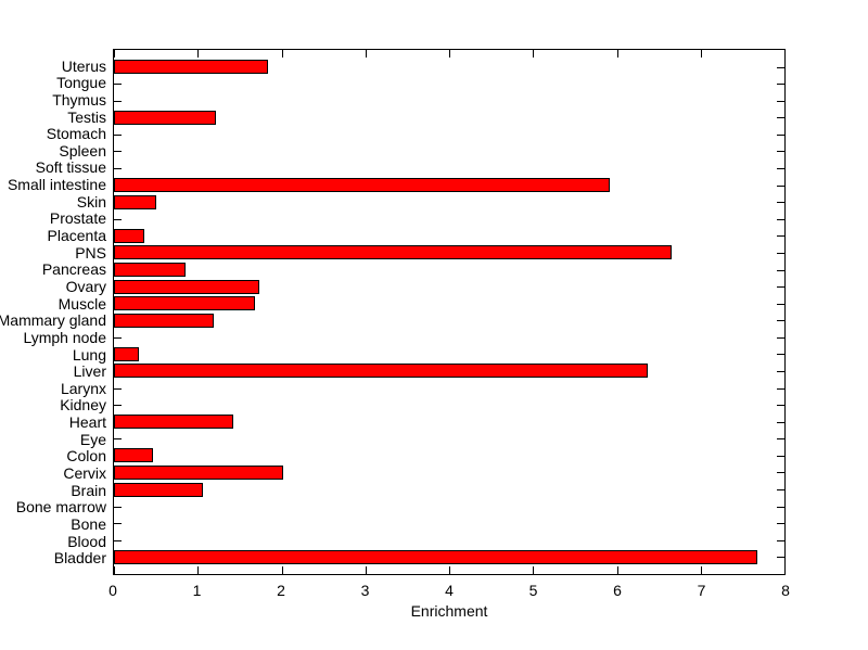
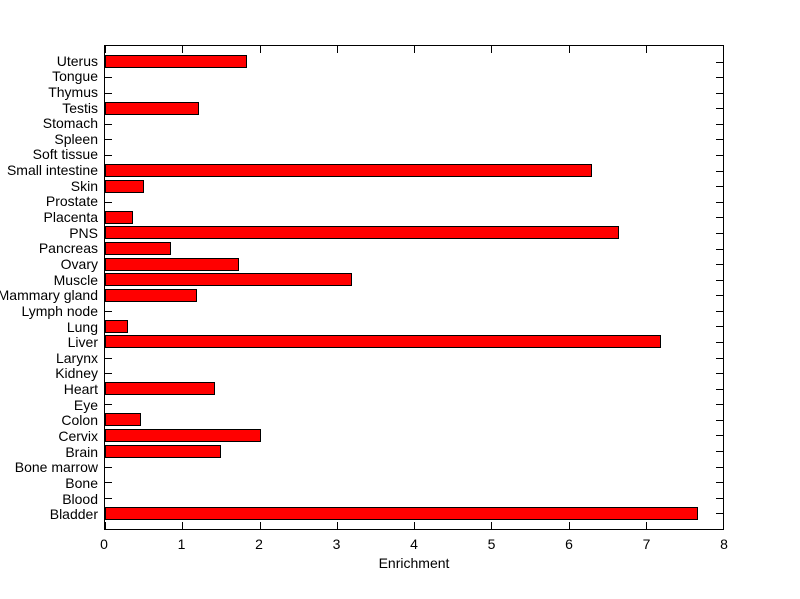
Small intestine: 5.9 -> 6.3
Muscle: 1.7 -> 3.2
Liver: 6.4 -> 7.2
Brain: 1.1 -> 1.5
